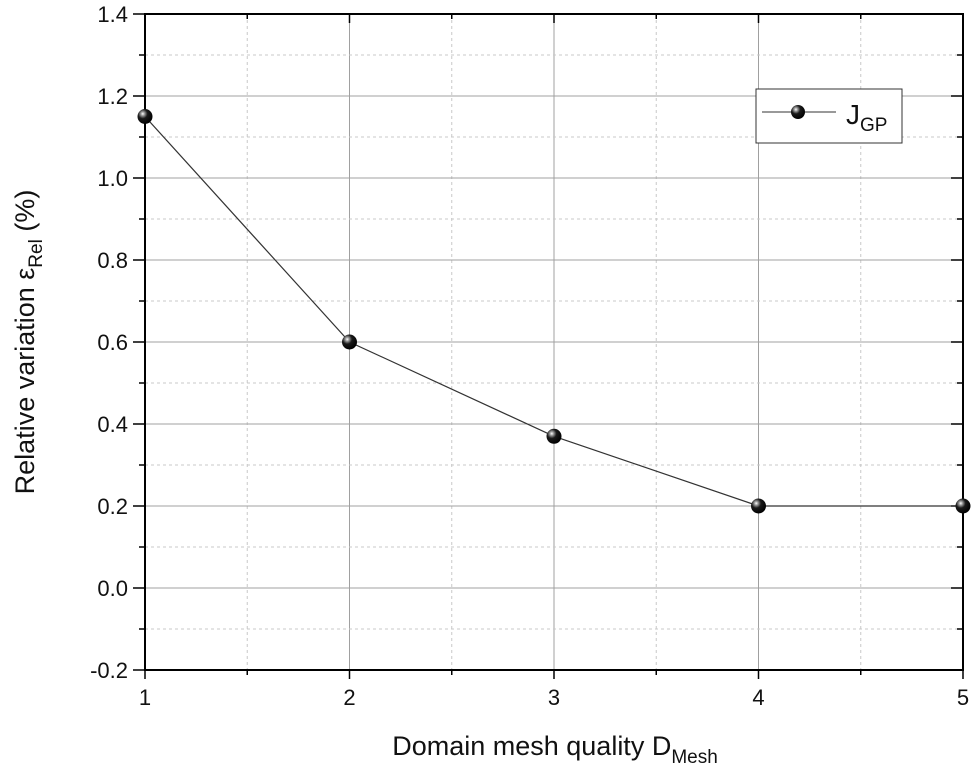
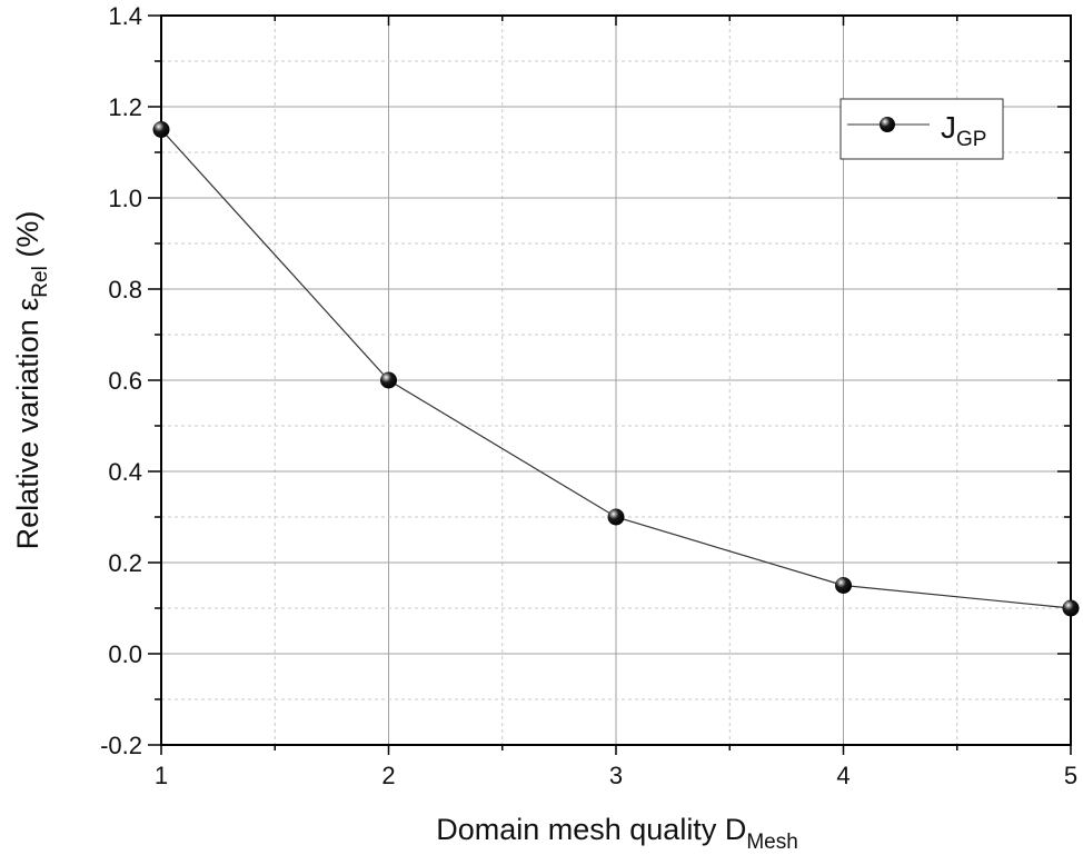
3: 0.37 -> 0.30
4: 0.20 -> 0.15
5: 0.20 -> 0.10
